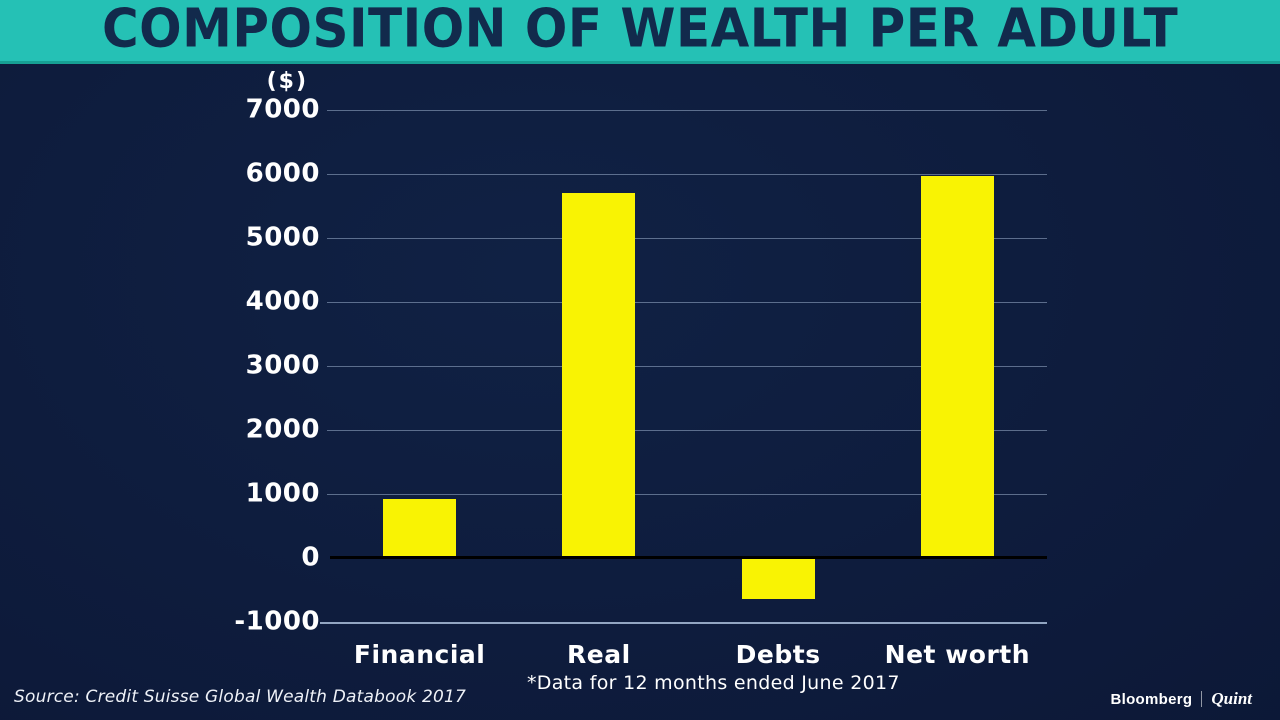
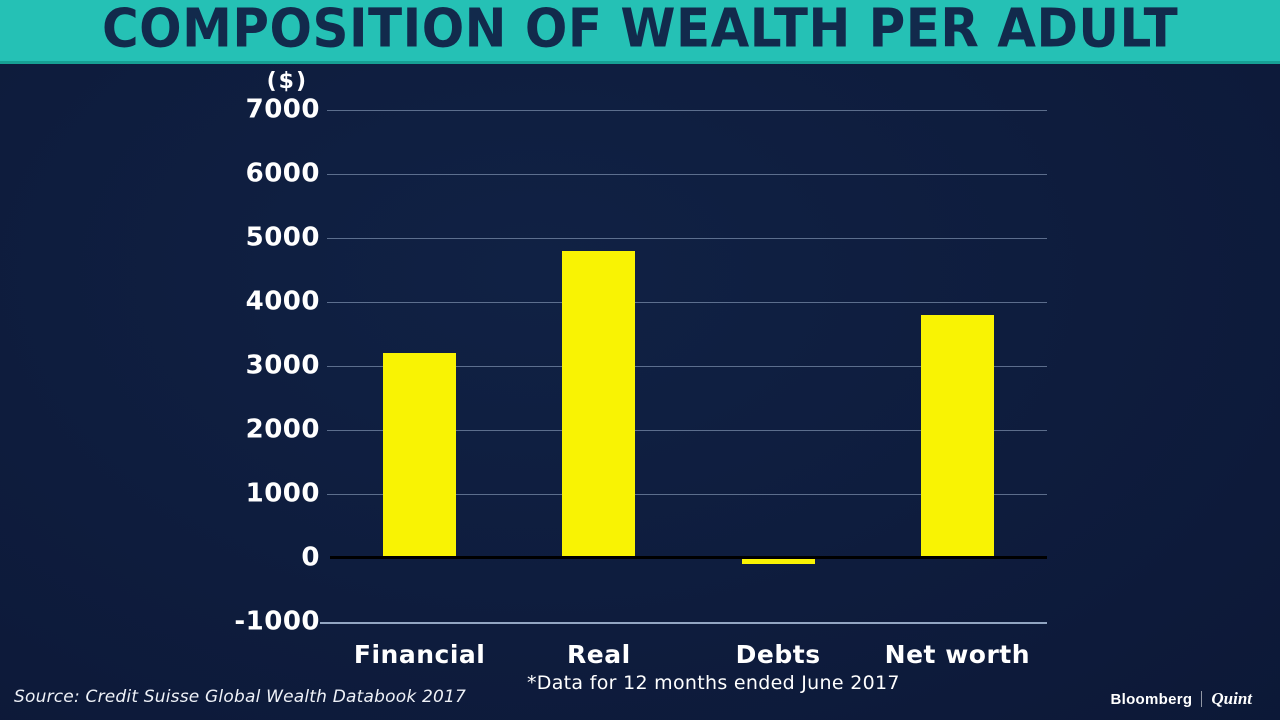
Financial: 900 -> 3200
Real: 5700 -> 4800
Debts: -600 -> -100
Net worth: 6000 -> 3800
